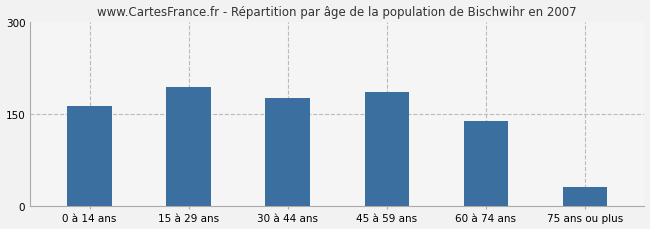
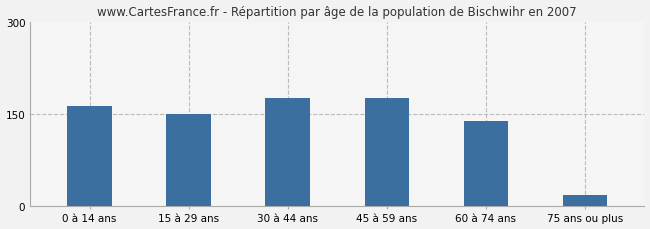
15 à 29 ans: 194 -> 149
45 à 59 ans: 186 -> 175
75 ans ou plus: 30 -> 17
